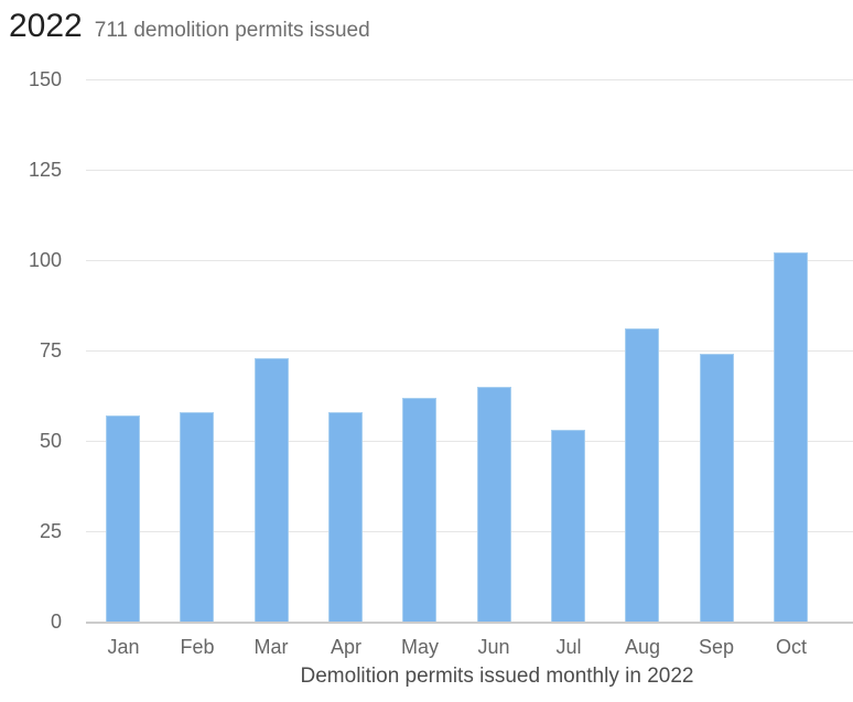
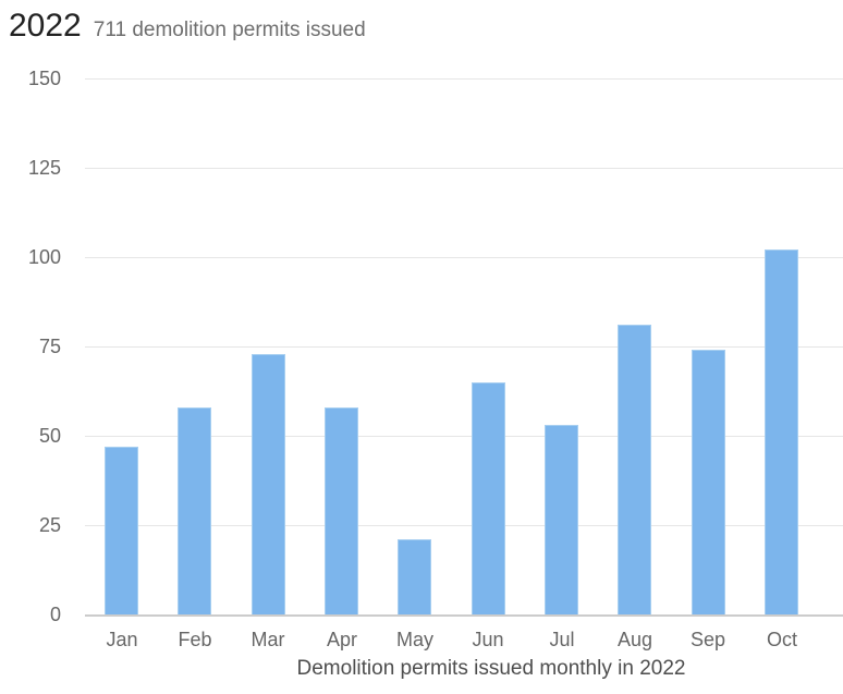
Jan: 57 -> 47
May: 62 -> 21
